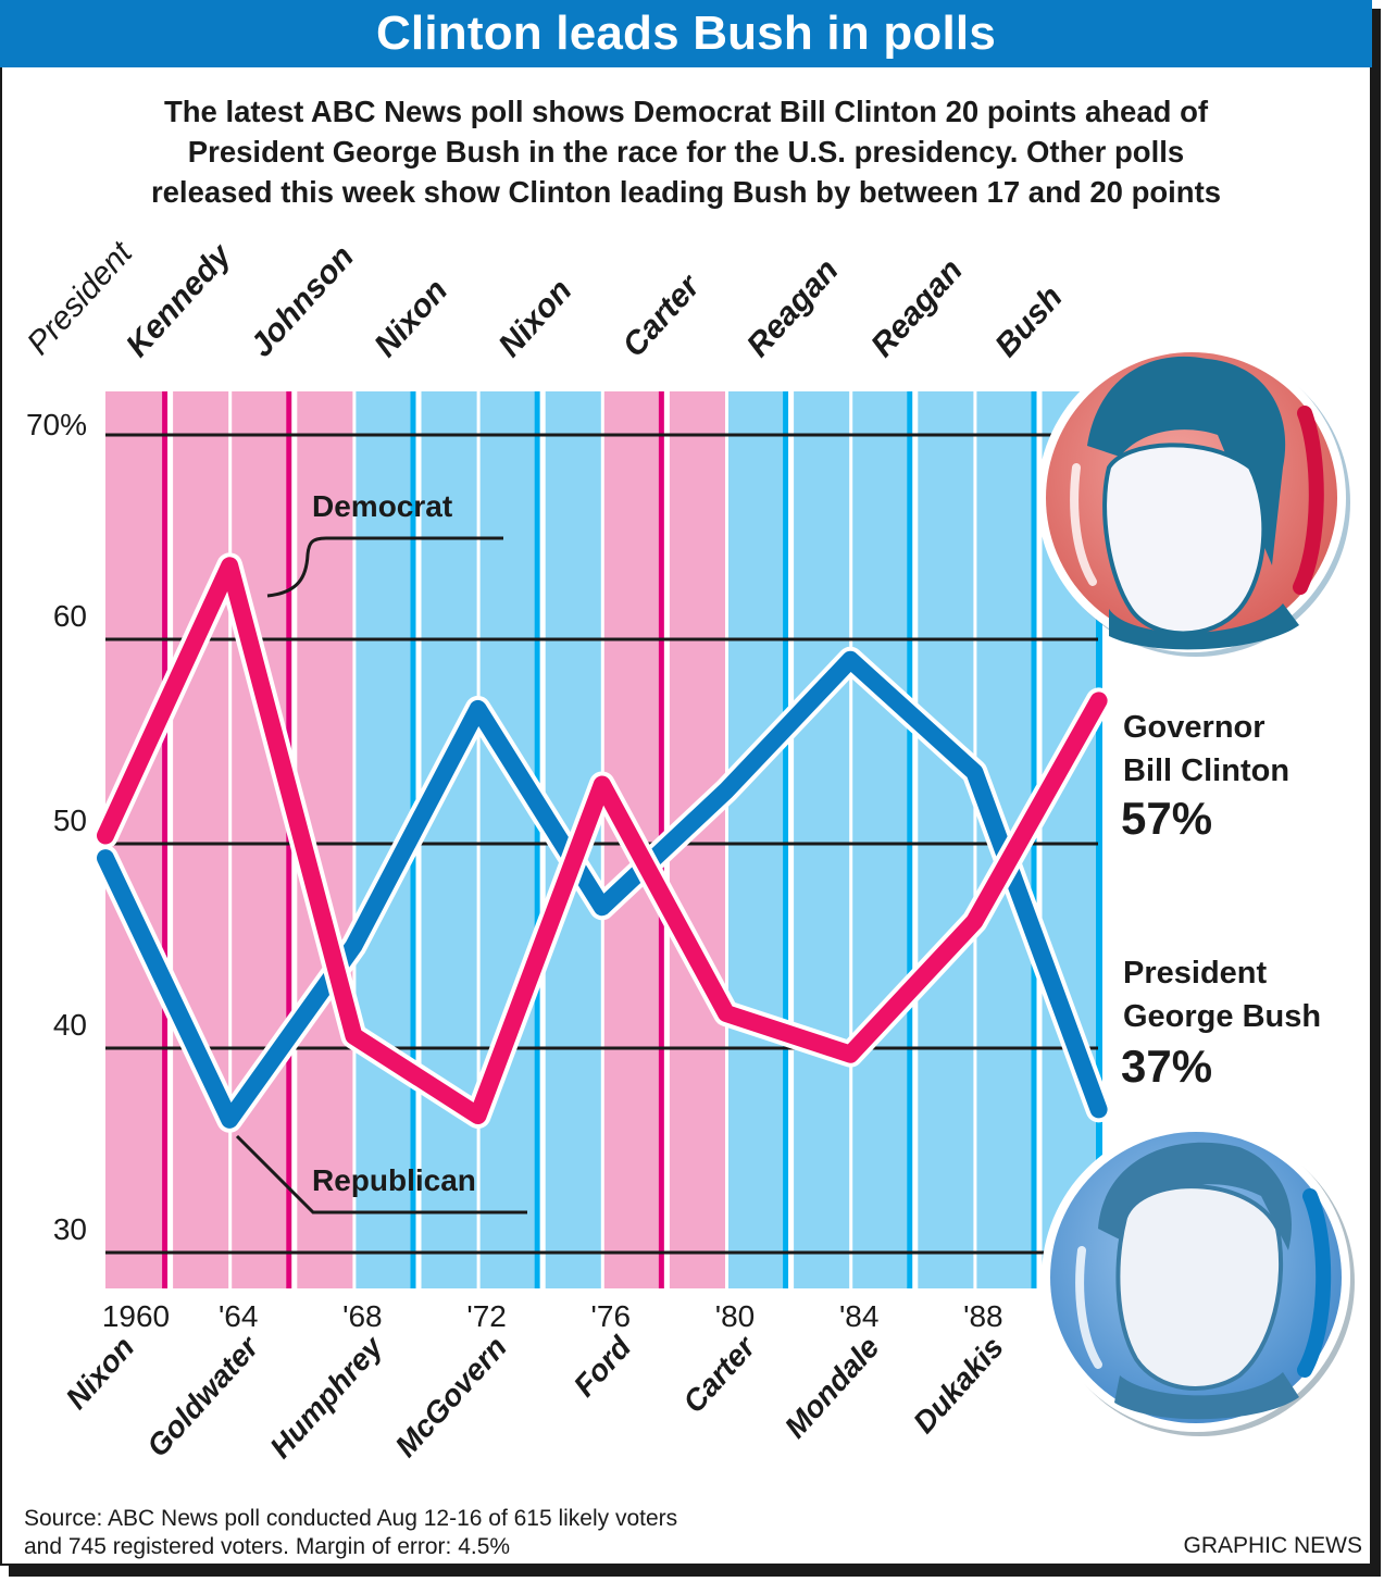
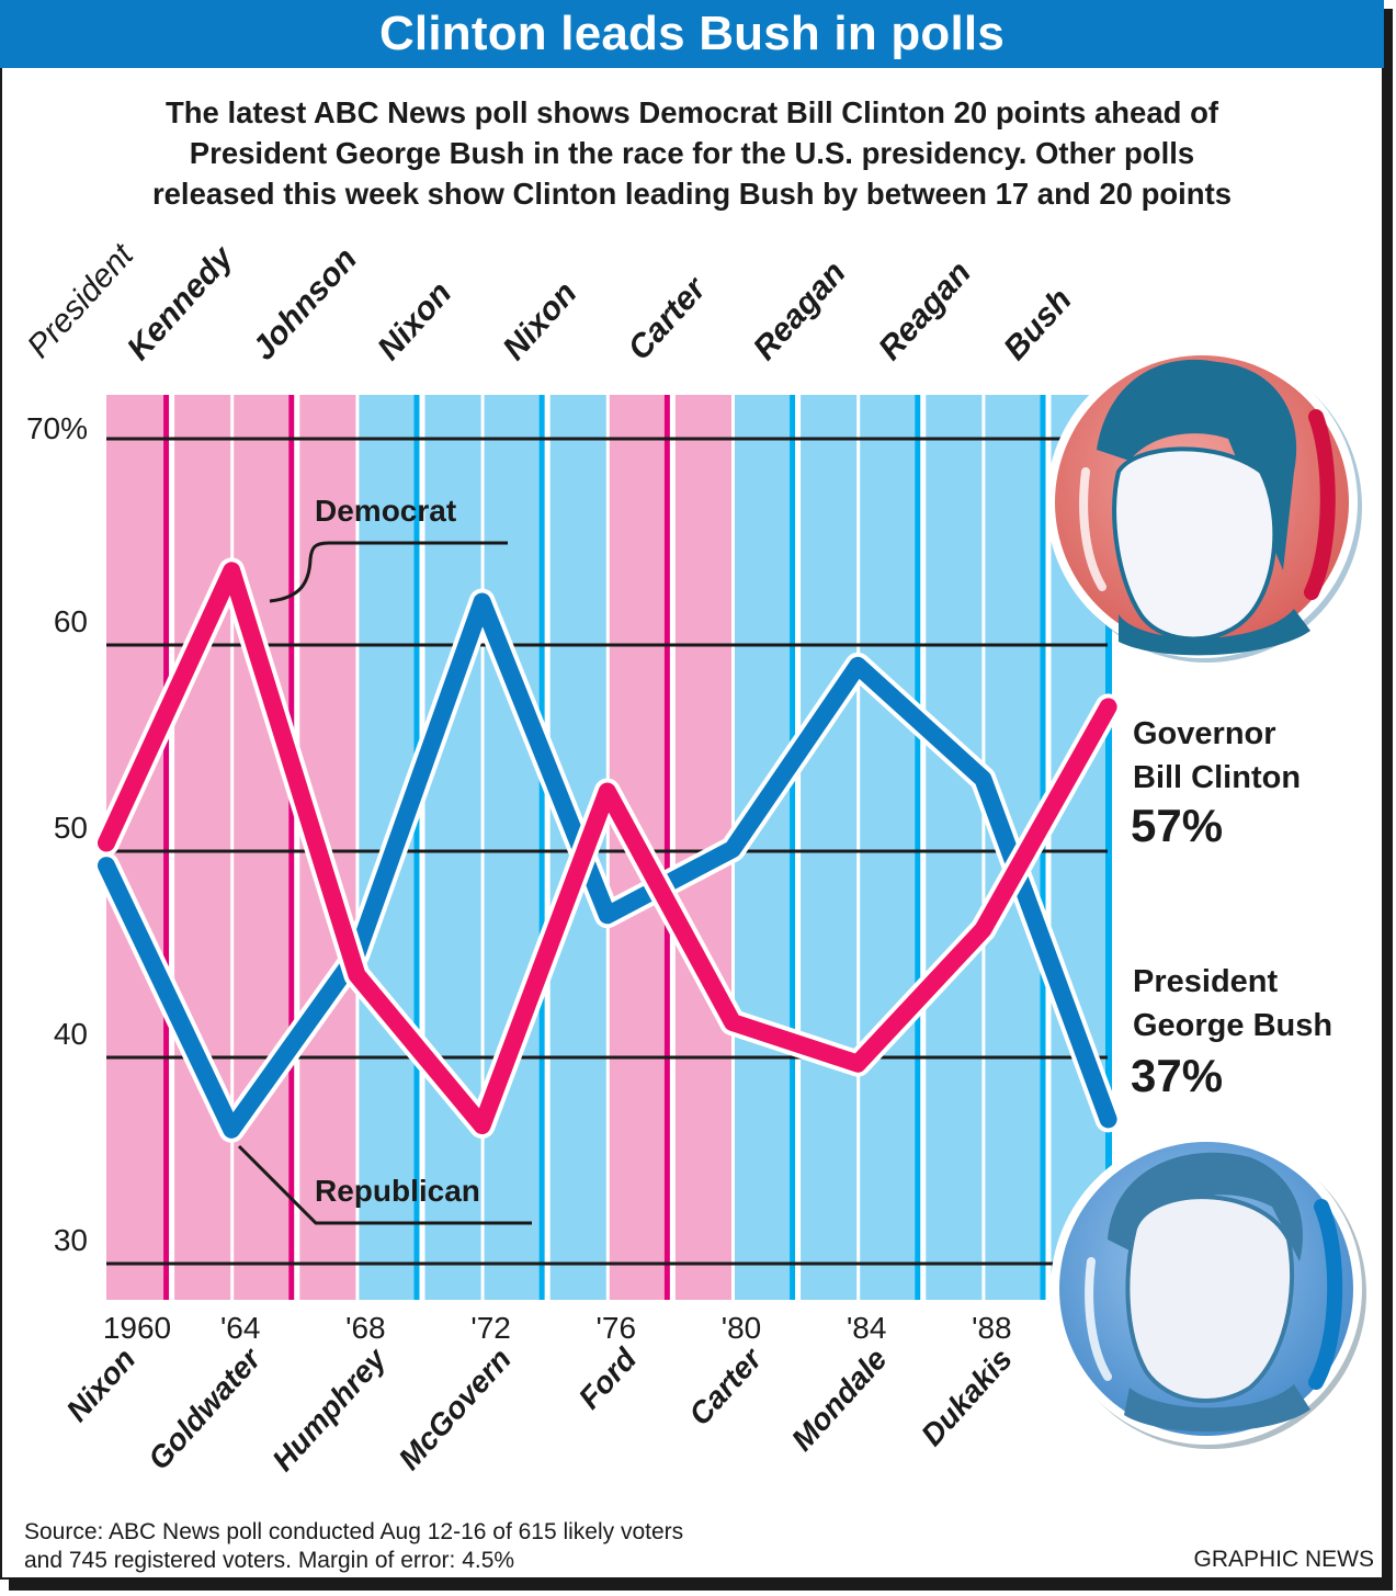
Democrat/'68: 40.6% -> 44.0%
Republican/'72: 56.6% -> 62.1%
Republican/'80: 52.6% -> 50.1%
